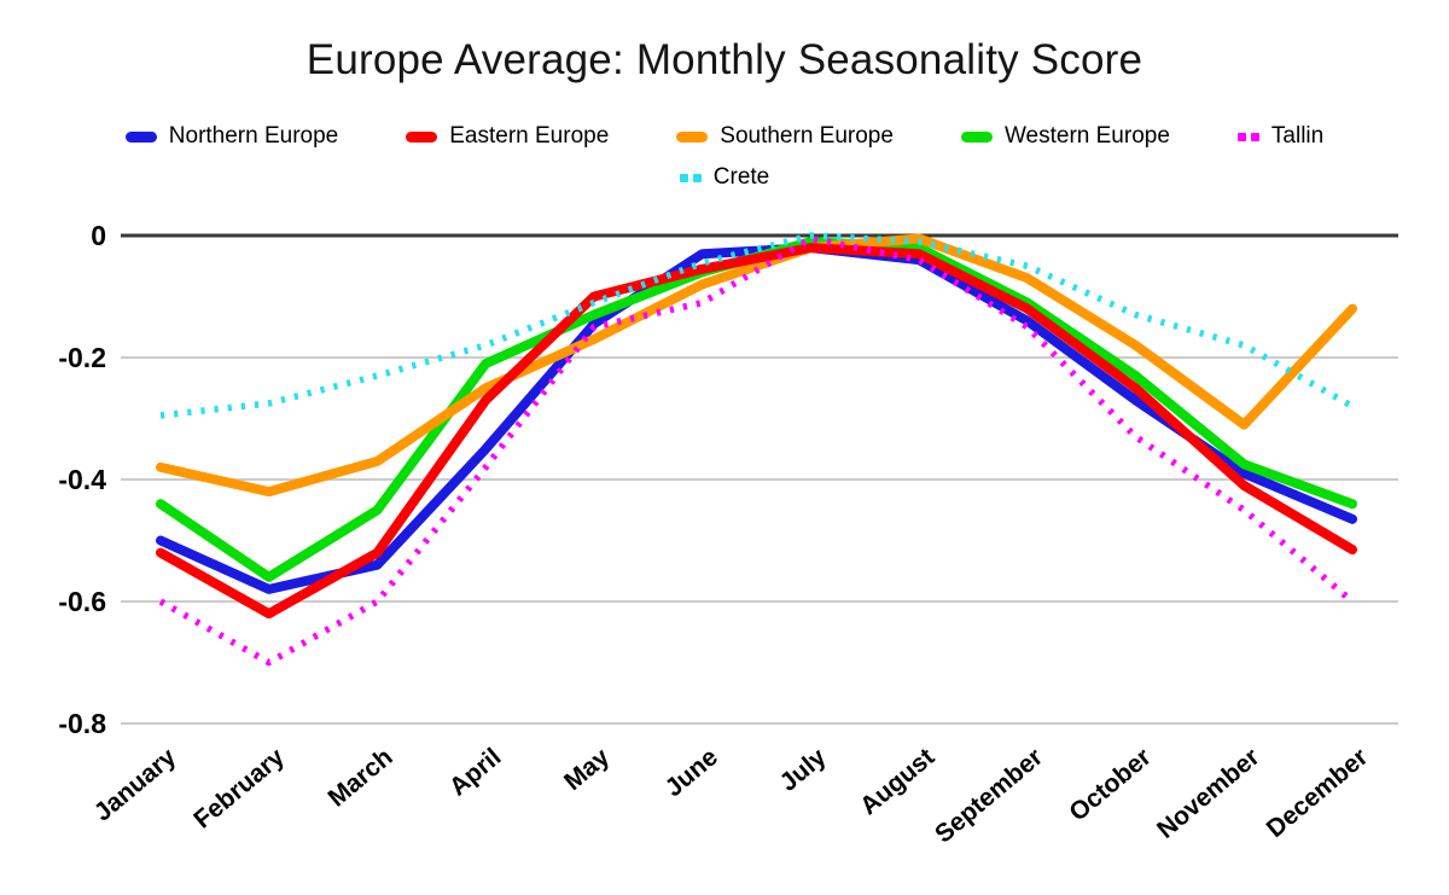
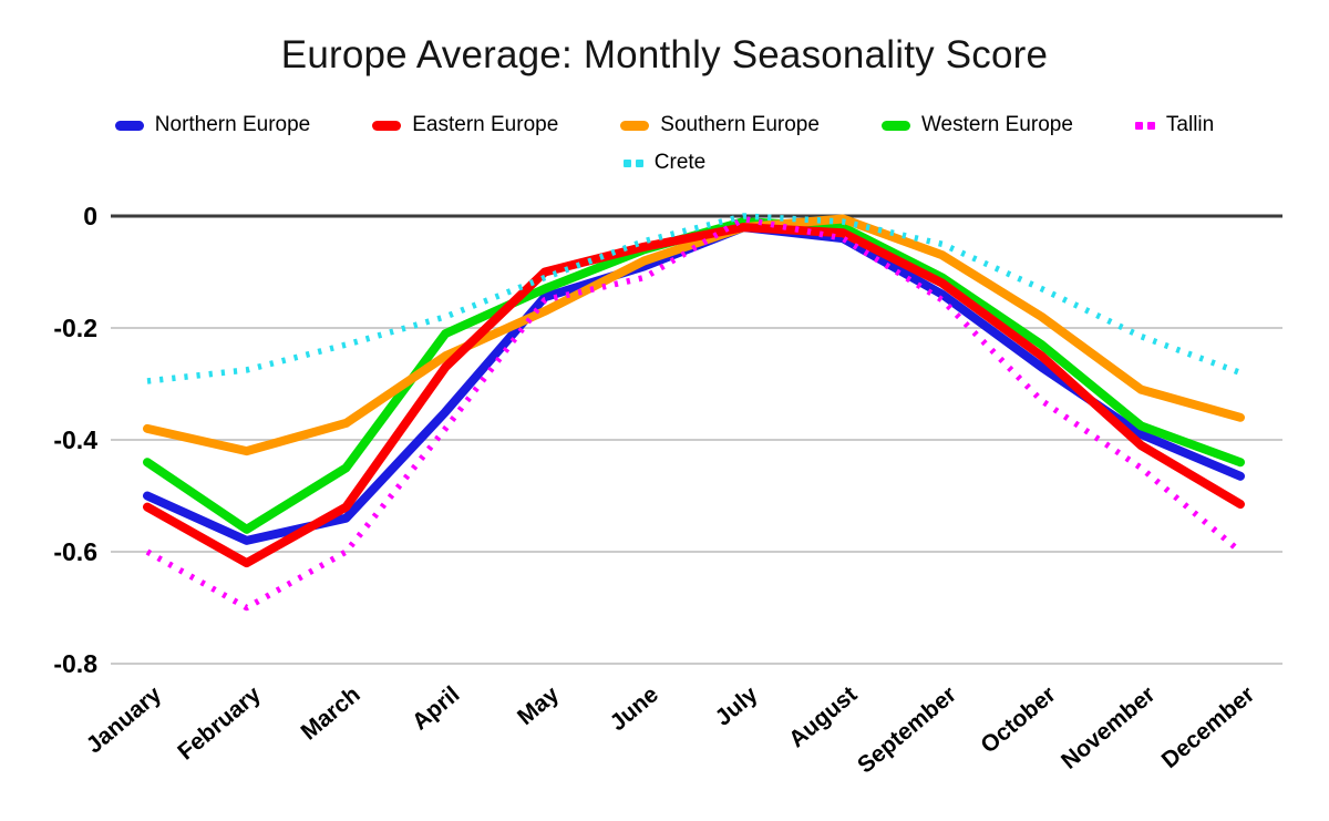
Northern Europe/June: -0.03 -> -0.09
Crete/November: -0.18 -> -0.21
Southern Europe/December: -0.12 -> -0.36
